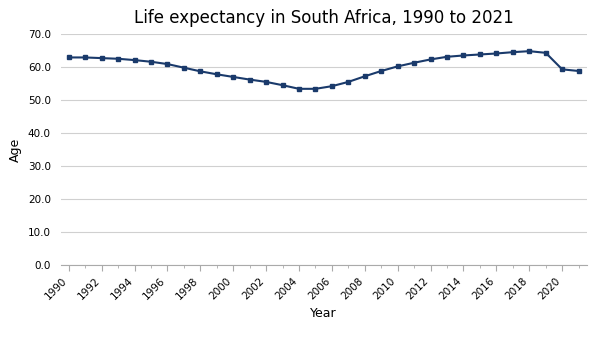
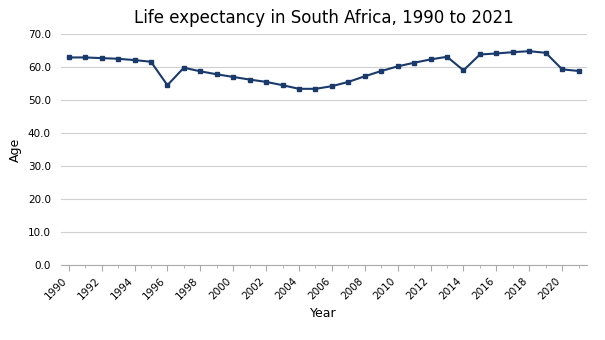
1996: 60.9 -> 54.5
2014: 63.5 -> 59.0
